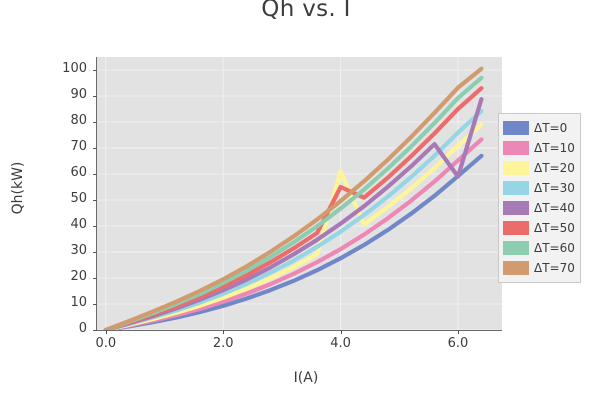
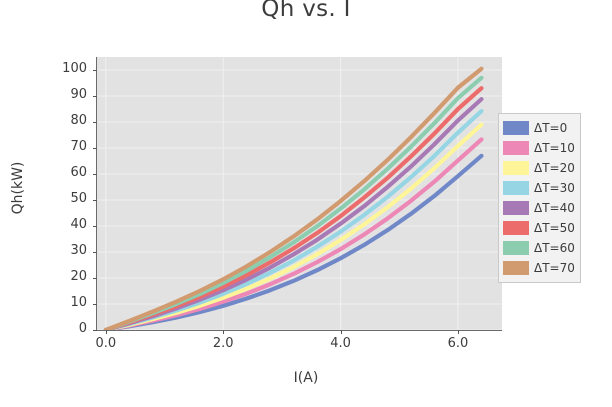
ΔT=20/4.0: 61 -> 35
ΔT=50/4.0: 55 -> 44
ΔT=40/6.0: 59 -> 81
